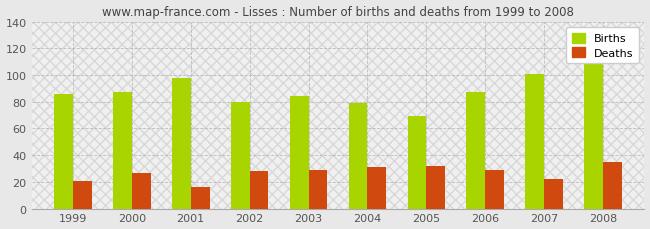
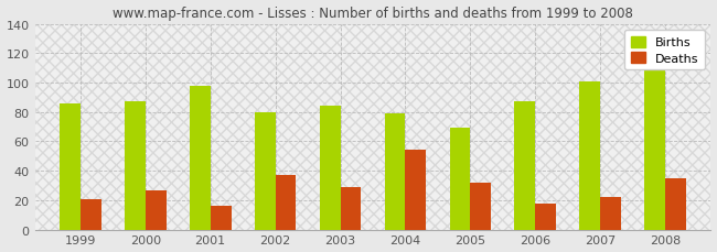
Deaths/2002: 28 -> 37
Deaths/2004: 31 -> 54
Deaths/2006: 29 -> 18
